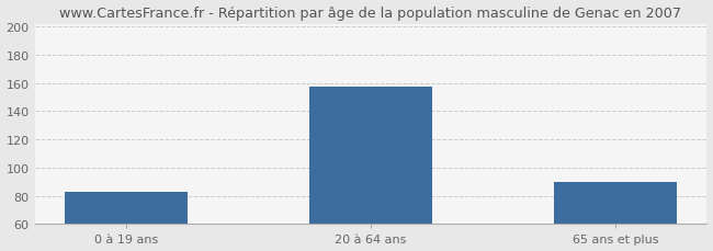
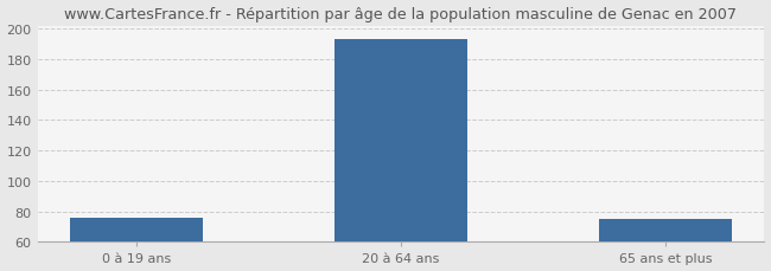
0 à 19 ans: 83 -> 76
20 à 64 ans: 157 -> 193
65 ans et plus: 90 -> 75
